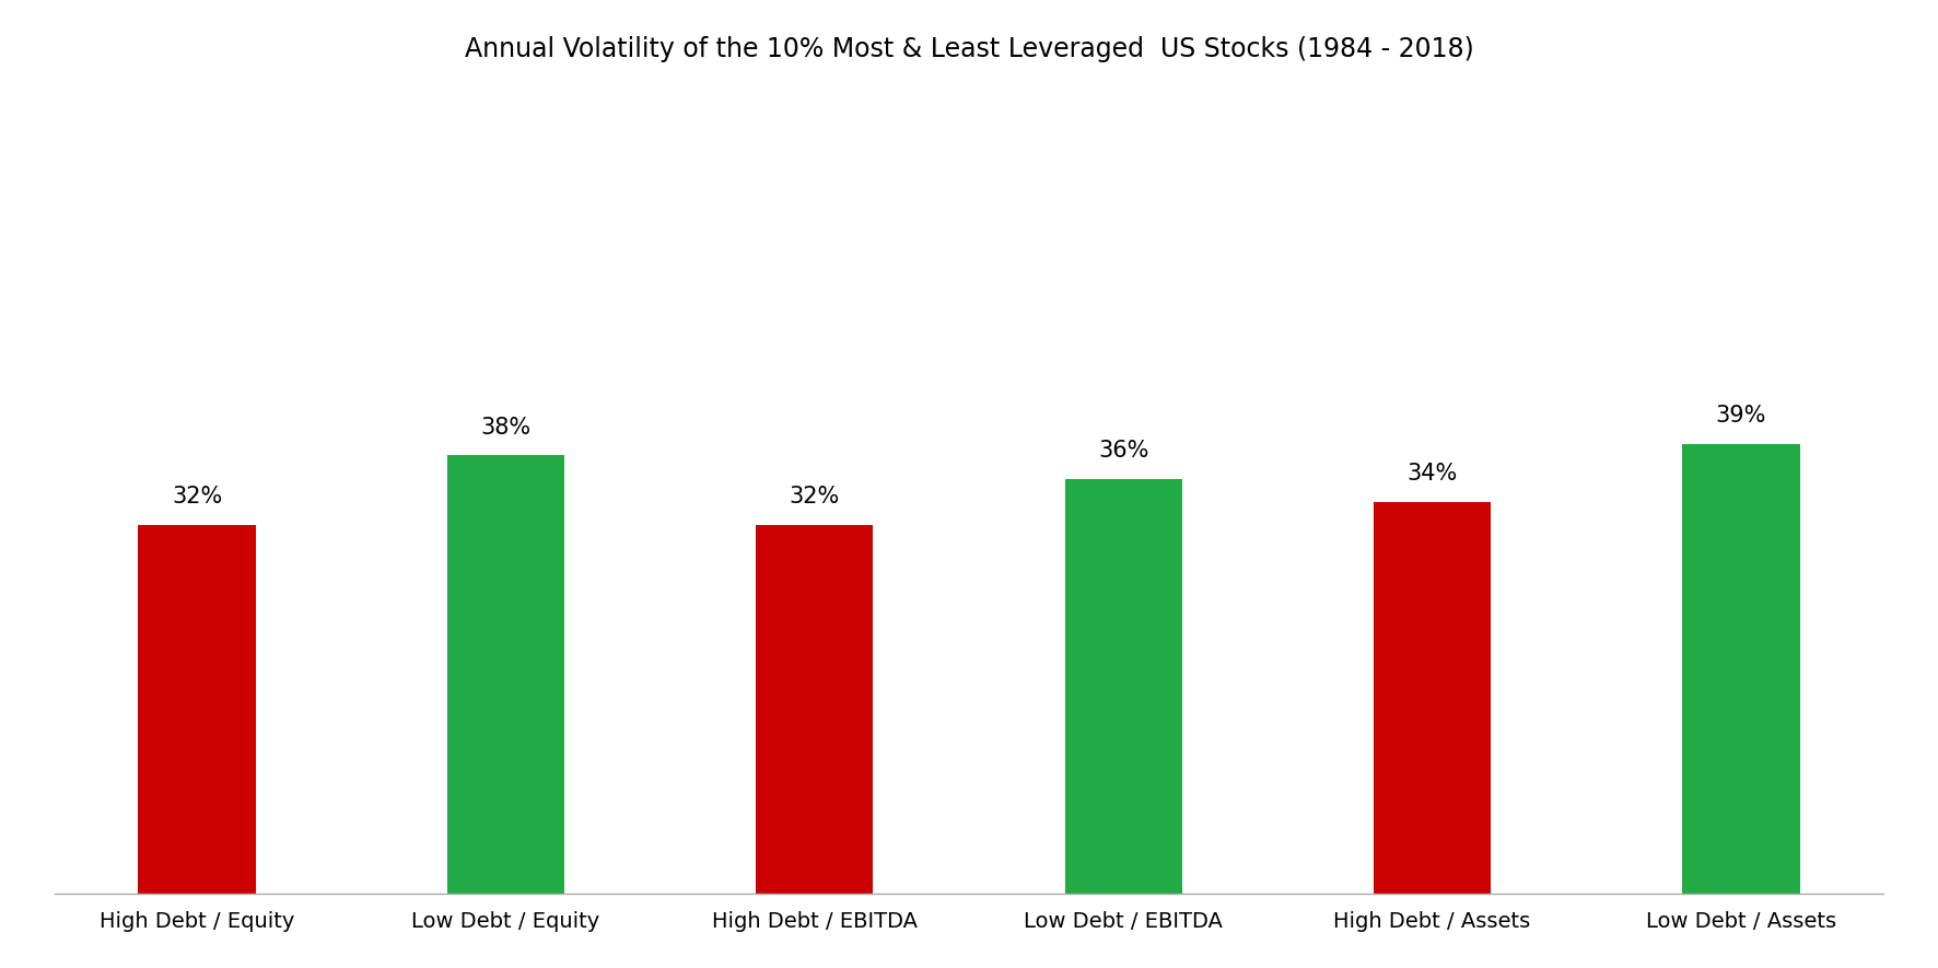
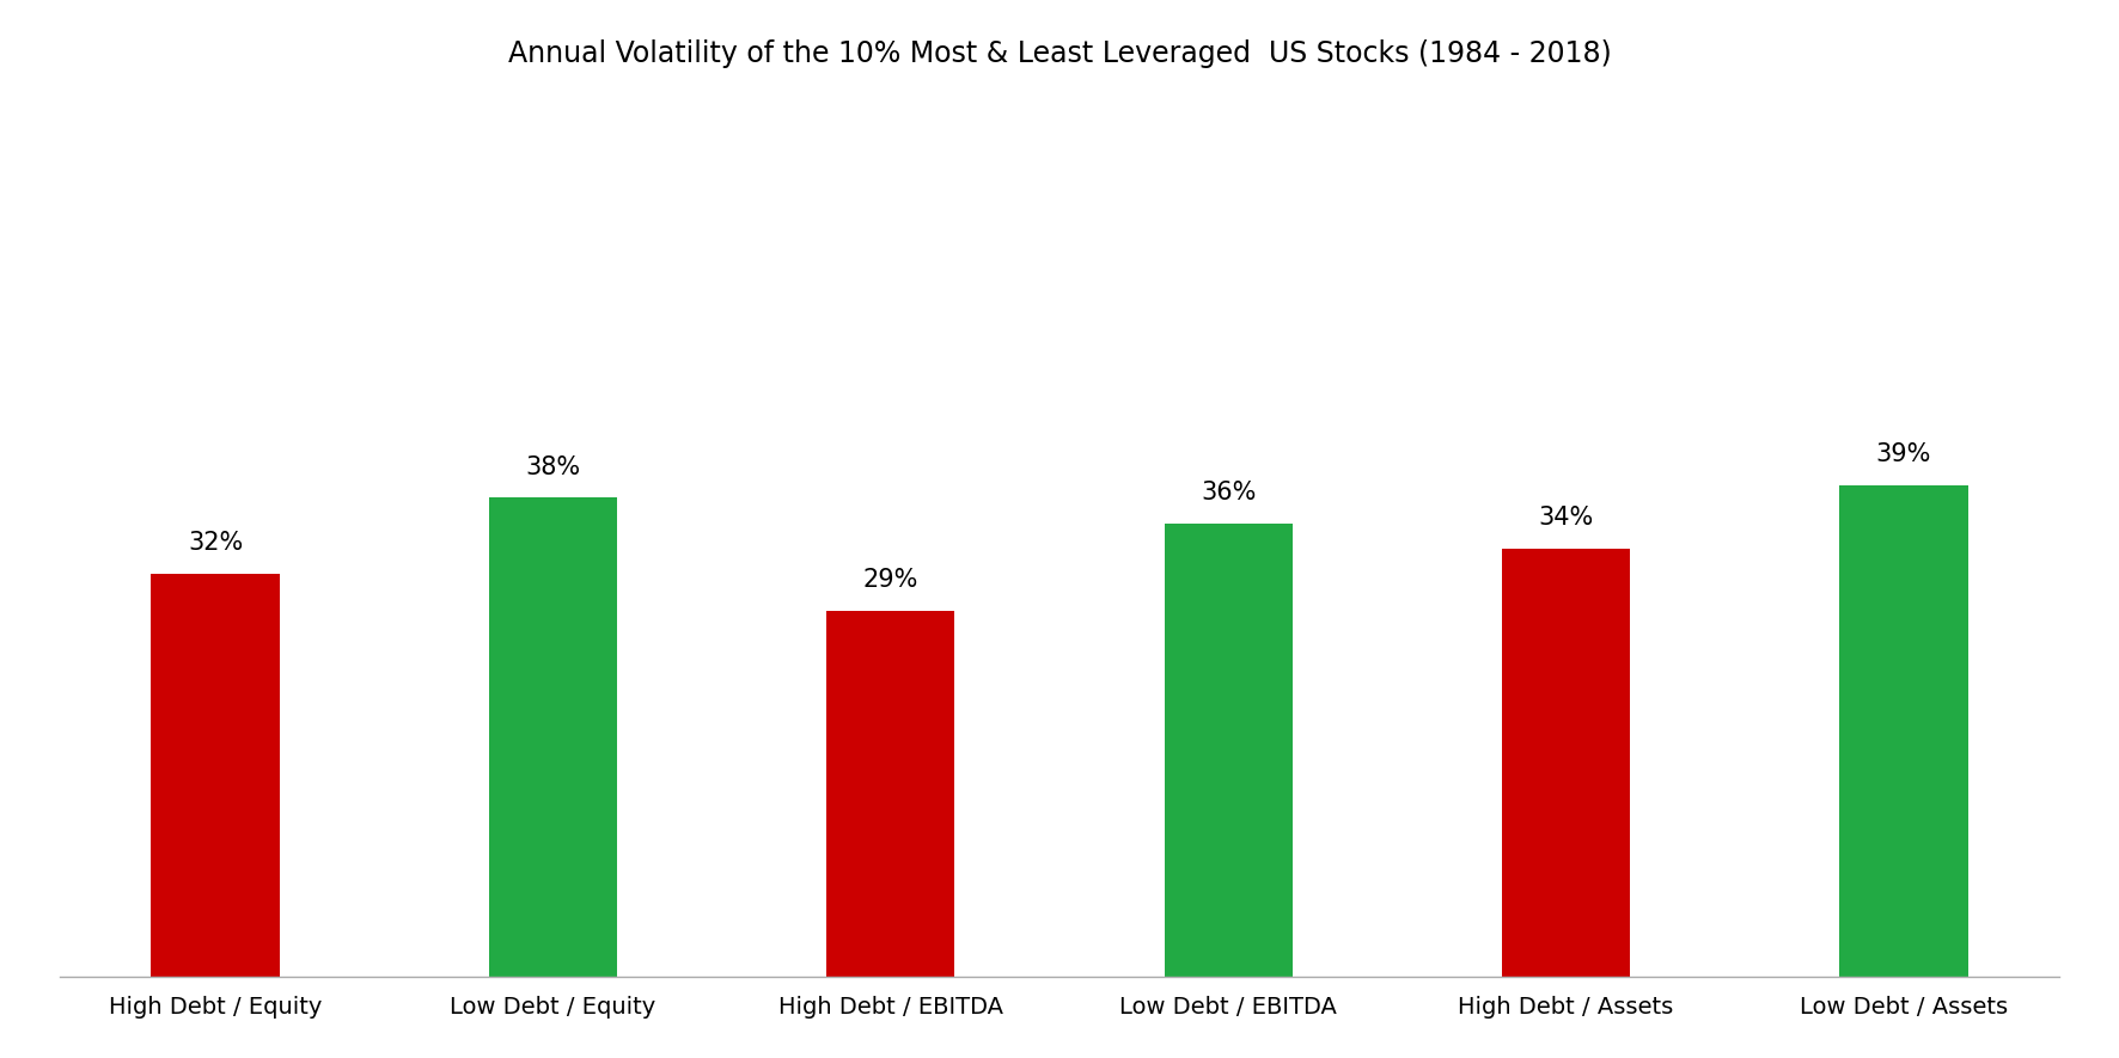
High Debt / EBITDA: 32% -> 29%
